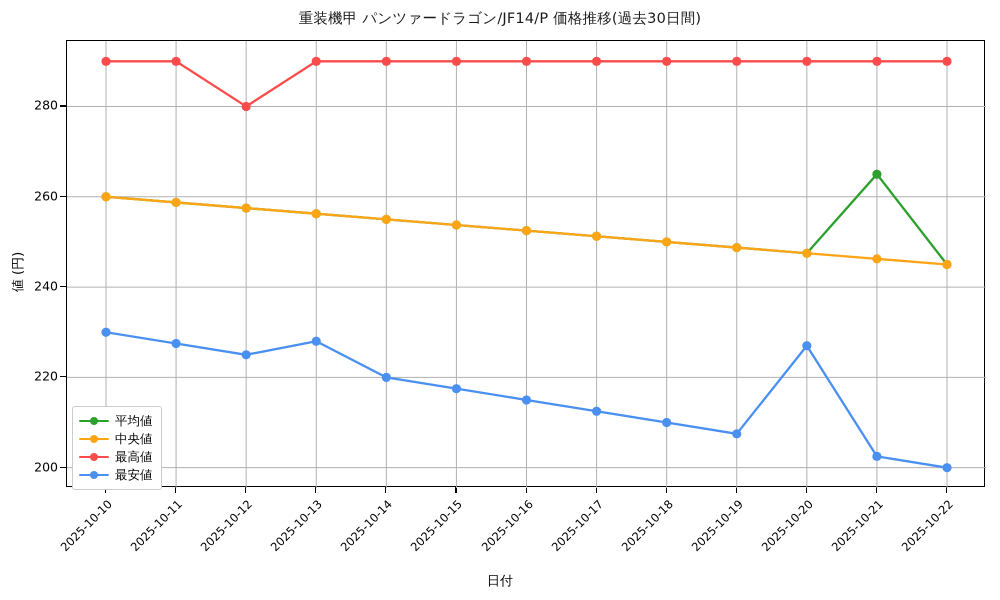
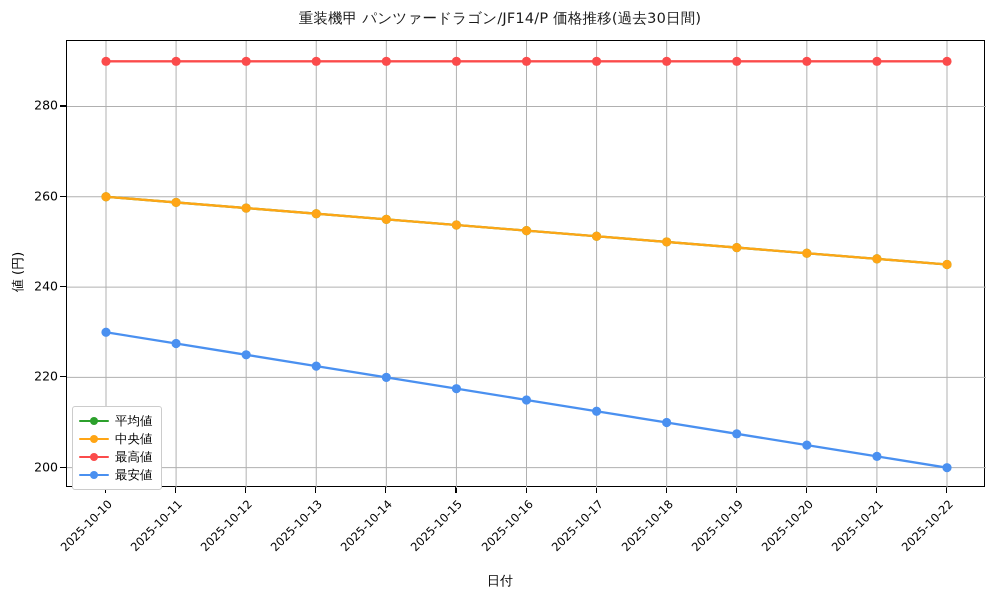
最高値/2025-10-12: 280 -> 290
最安値/2025-10-13: 228 -> 222
最安値/2025-10-20: 227 -> 205
平均値/2025-10-21: 265 -> 246
